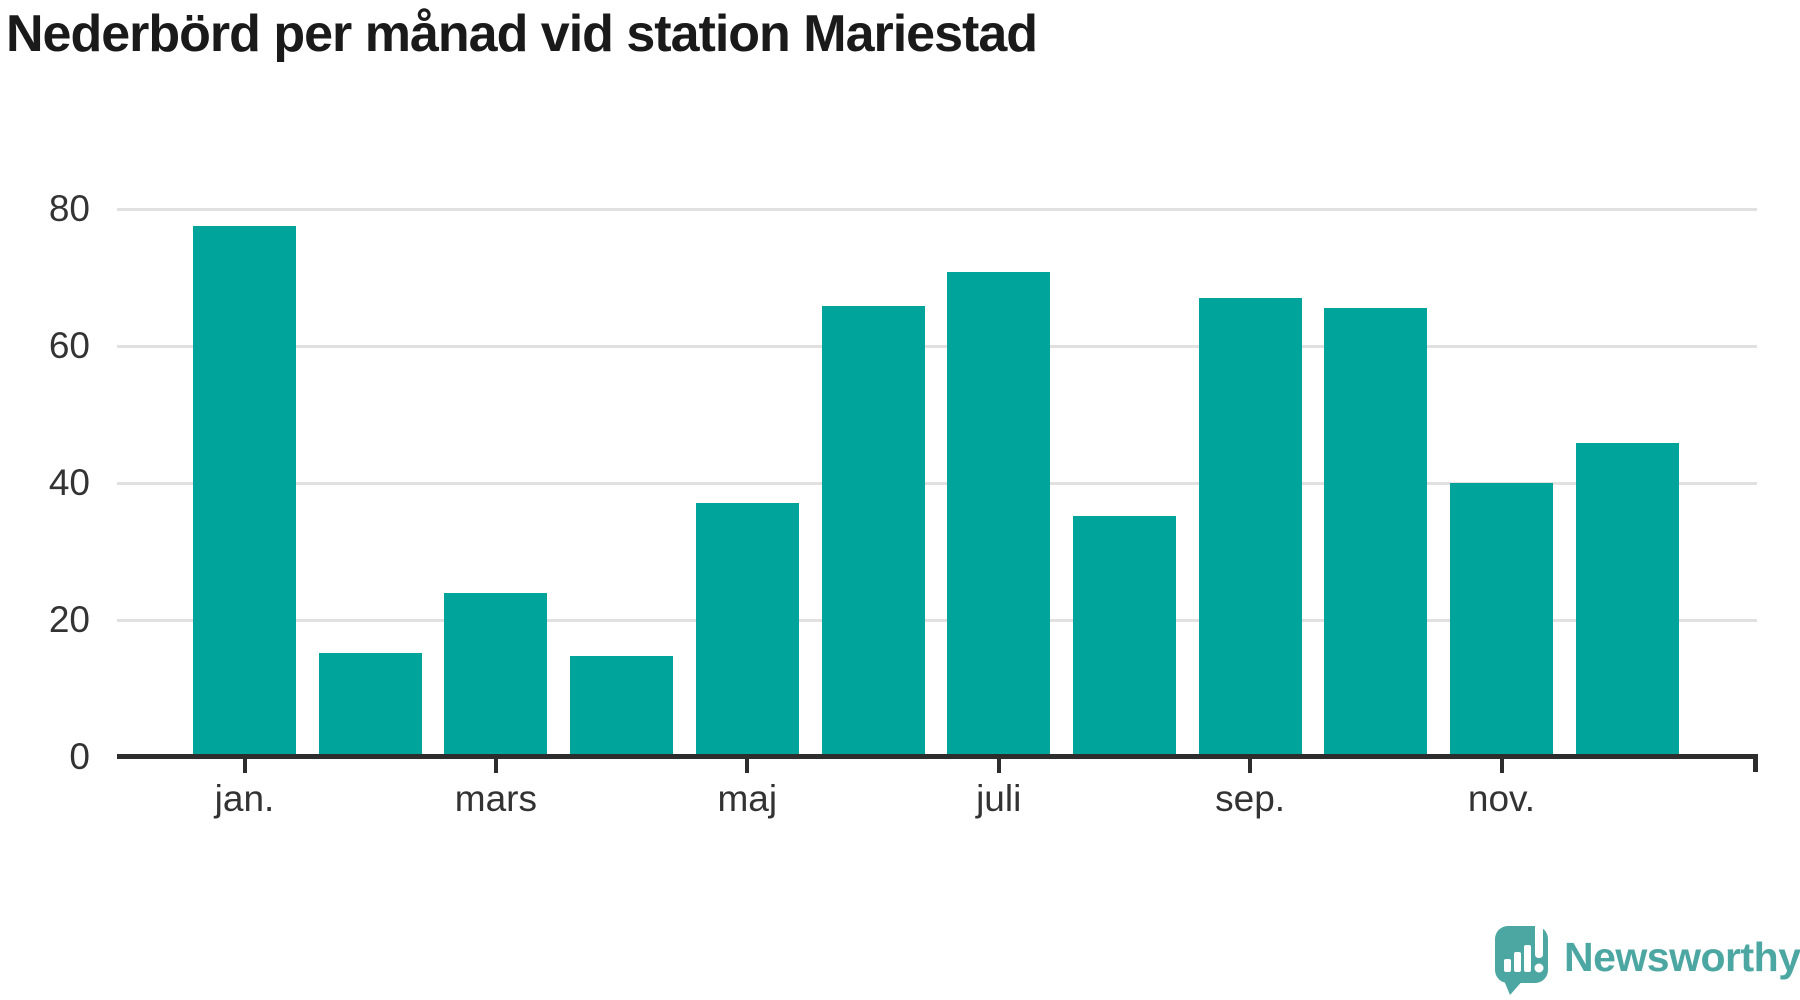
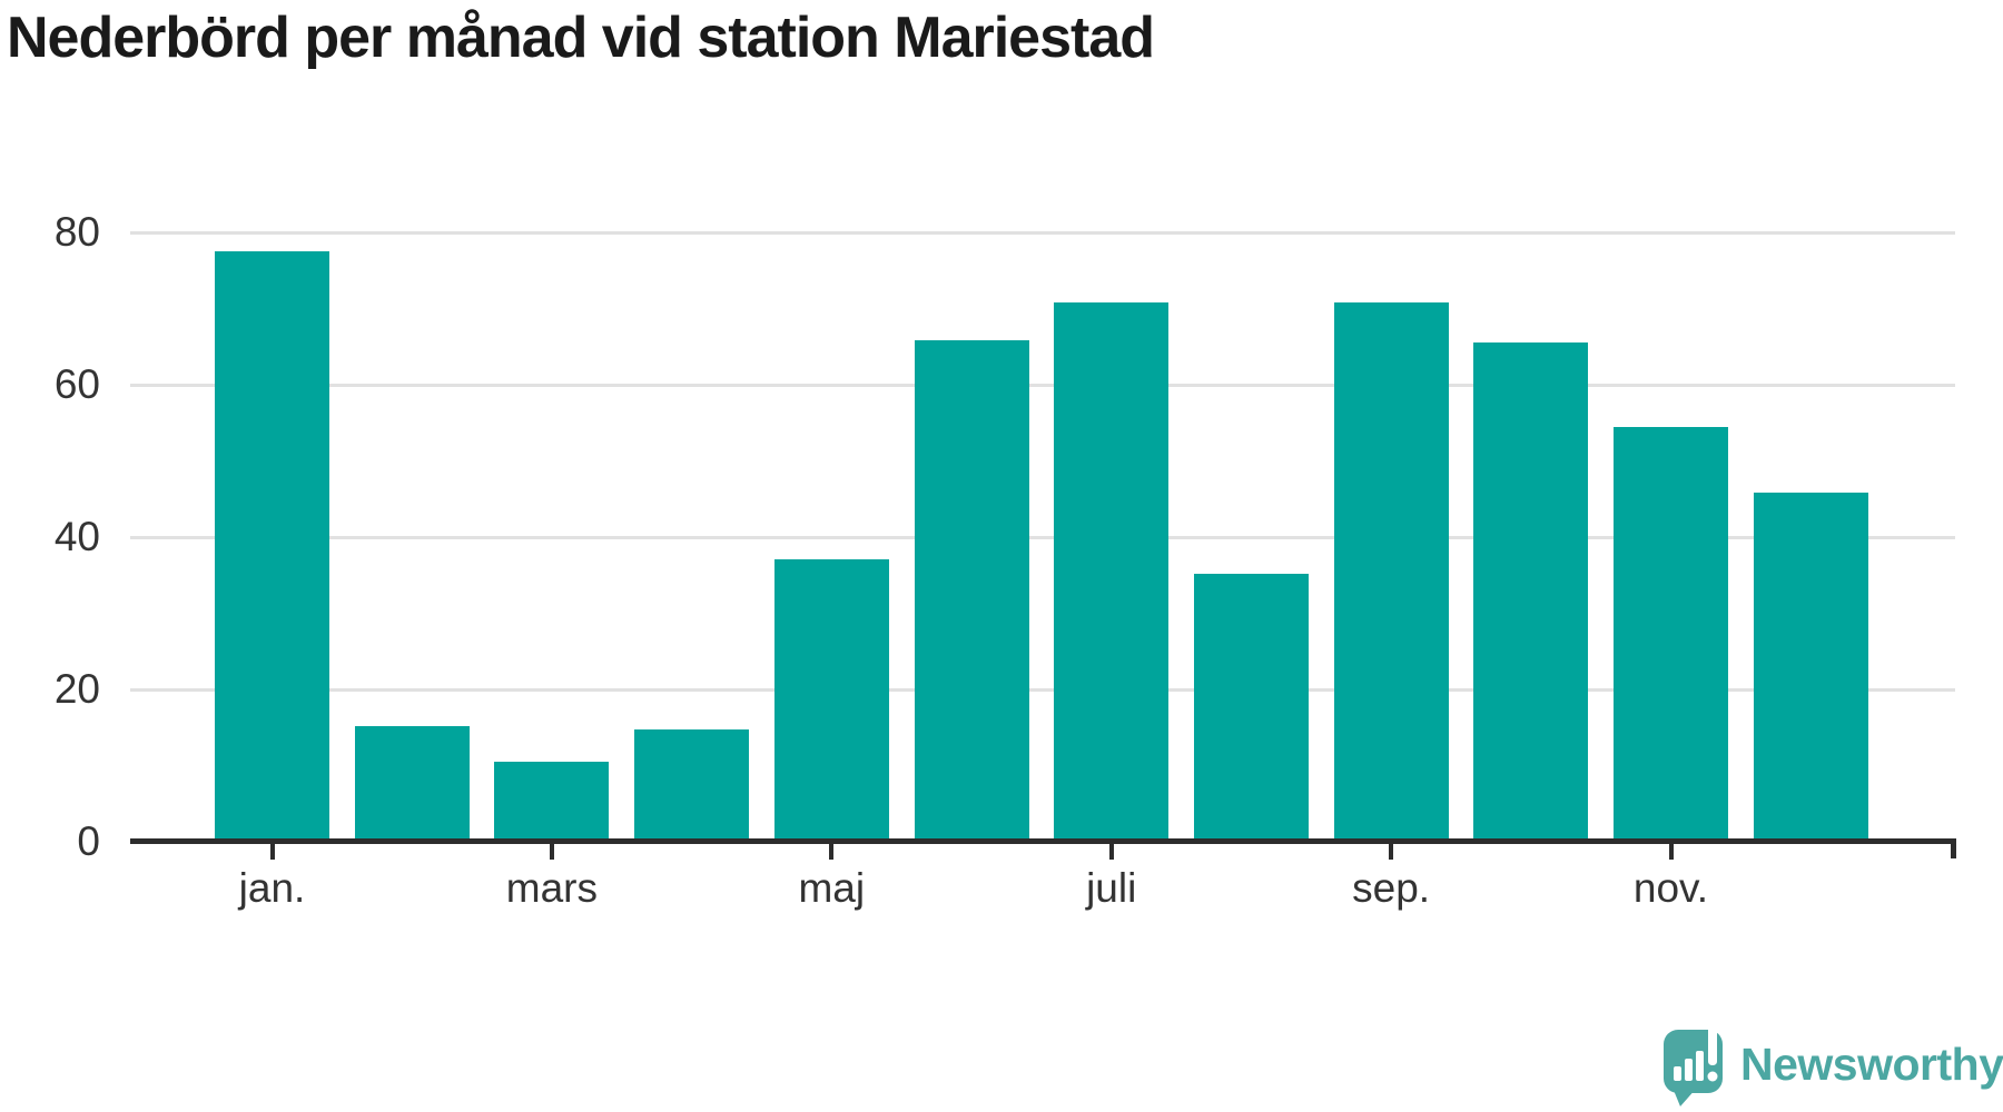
mars: 24 -> 10
sep.: 67 -> 71
nov.: 40 -> 54
